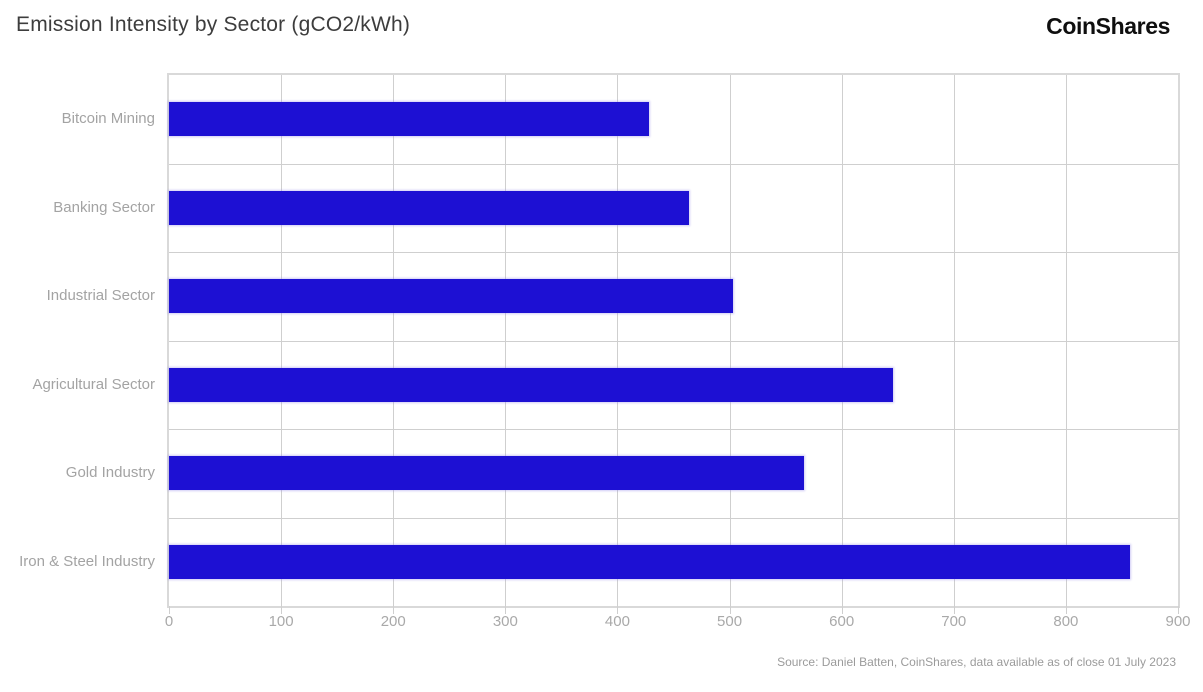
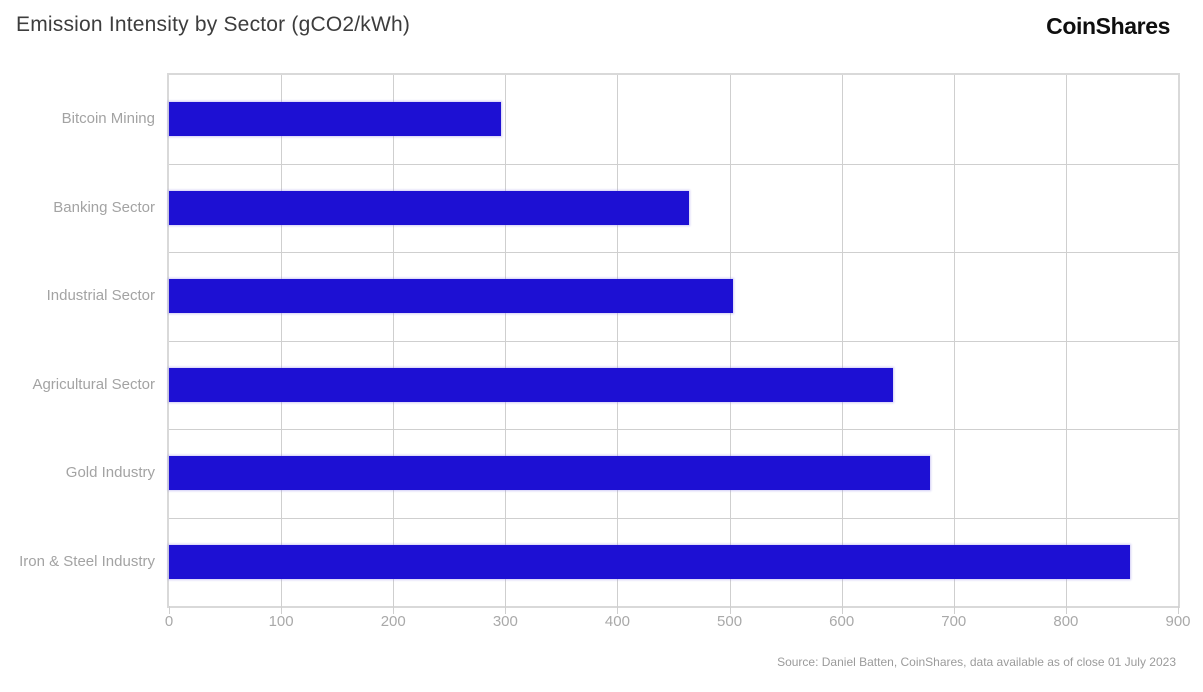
Bitcoin Mining: 428 -> 296
Gold Industry: 566 -> 679
